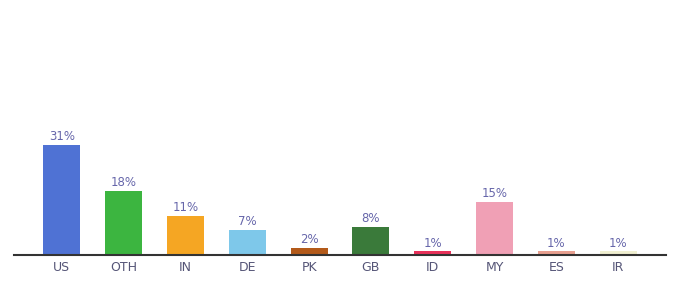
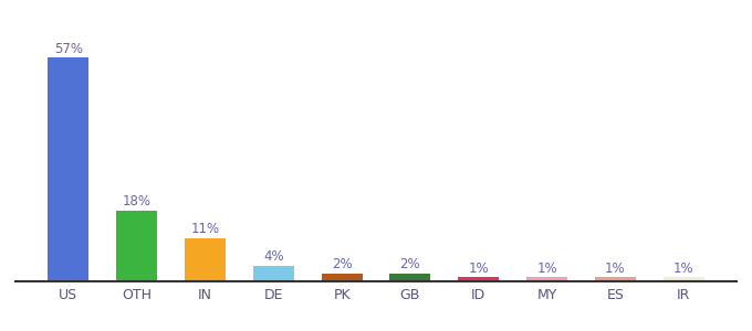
US: 31% -> 57%
DE: 7% -> 4%
GB: 8% -> 2%
MY: 15% -> 1%
